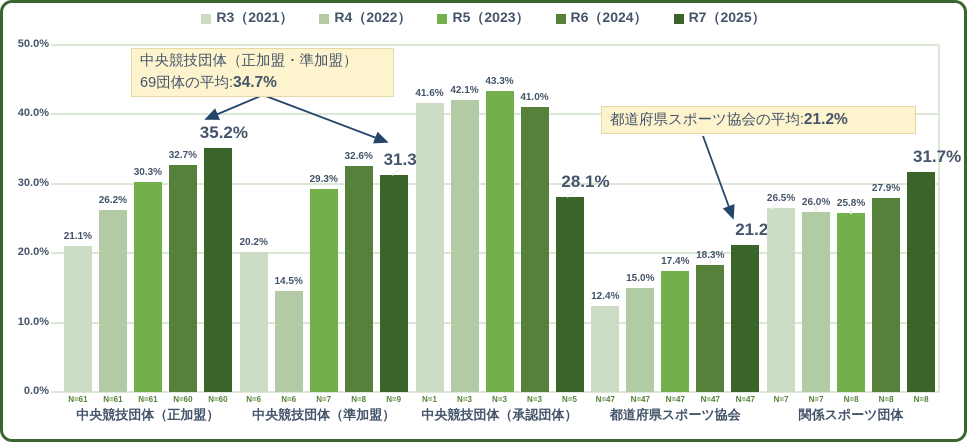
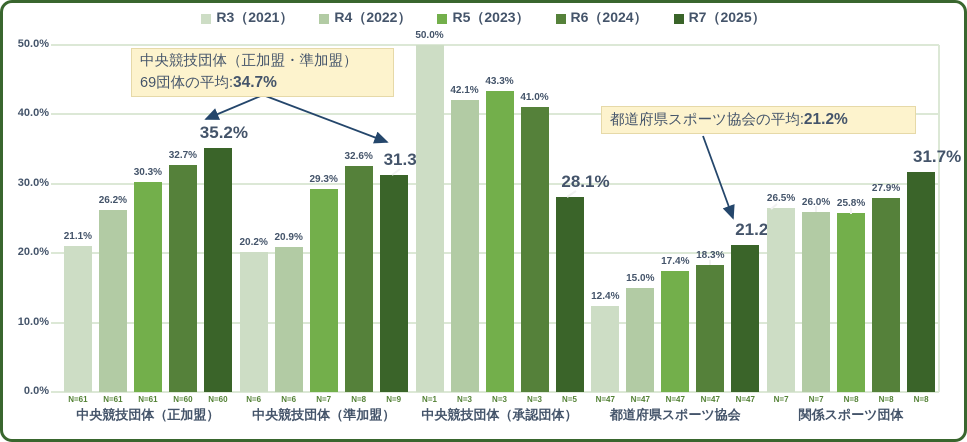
R4（2022）/中央競技団体（準加盟）: 14.5% -> 20.9%
R3（2021）/中央競技団体（承認団体）: 41.6% -> 50.0%
